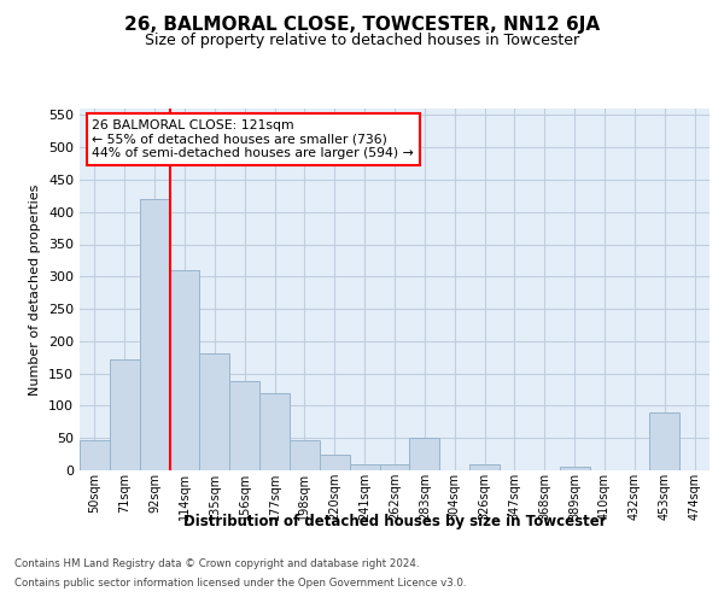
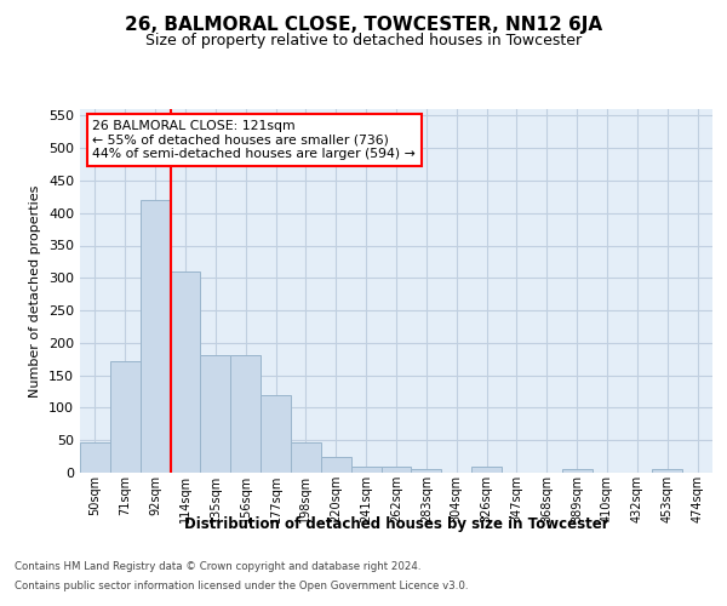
156sqm: 138 -> 181
283sqm: 50 -> 5
453sqm: 90 -> 5
